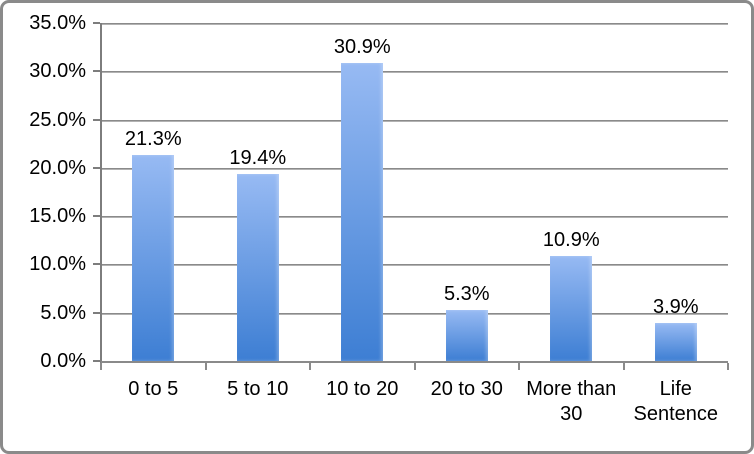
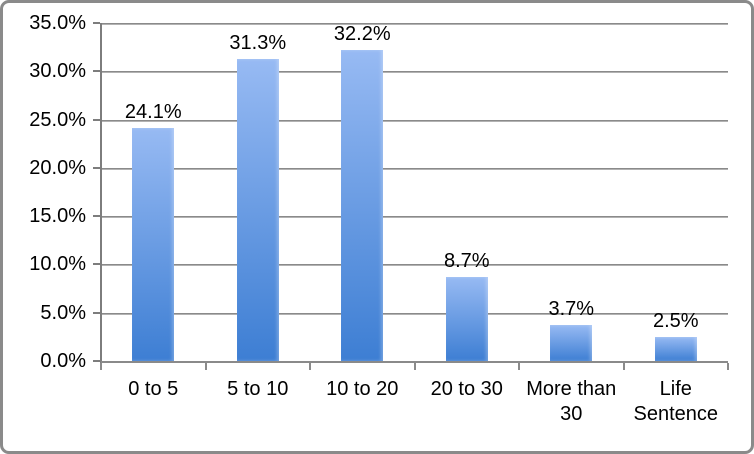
0 to 5: 21.3% -> 24.1%
5 to 10: 19.4% -> 31.3%
10 to 20: 30.9% -> 32.2%
20 to 30: 5.3% -> 8.7%
More than 30: 10.9% -> 3.7%
Life Sentence: 3.9% -> 2.5%
